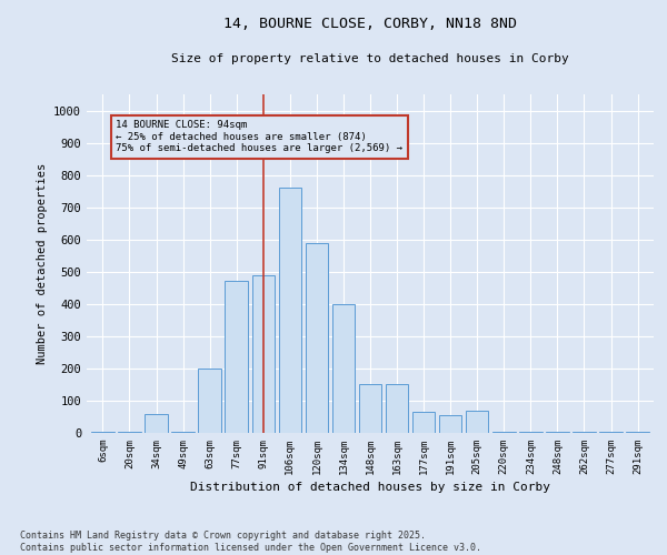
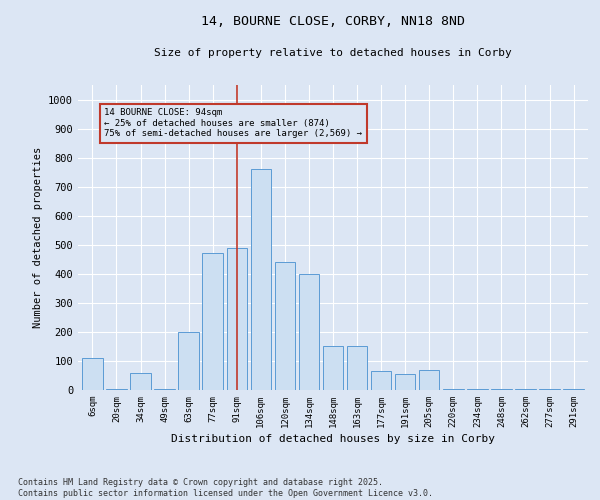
6sqm: 5 -> 110
120sqm: 590 -> 440
